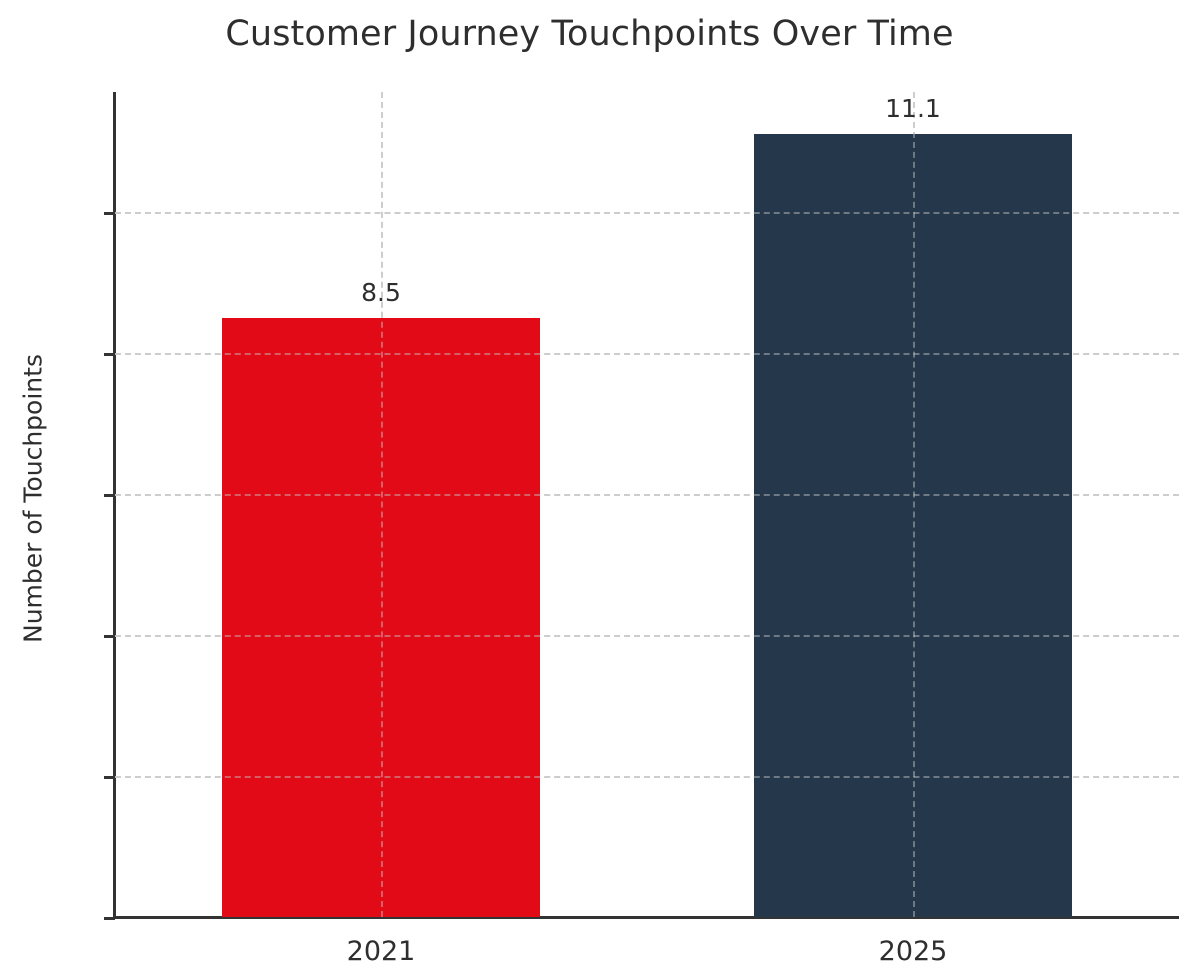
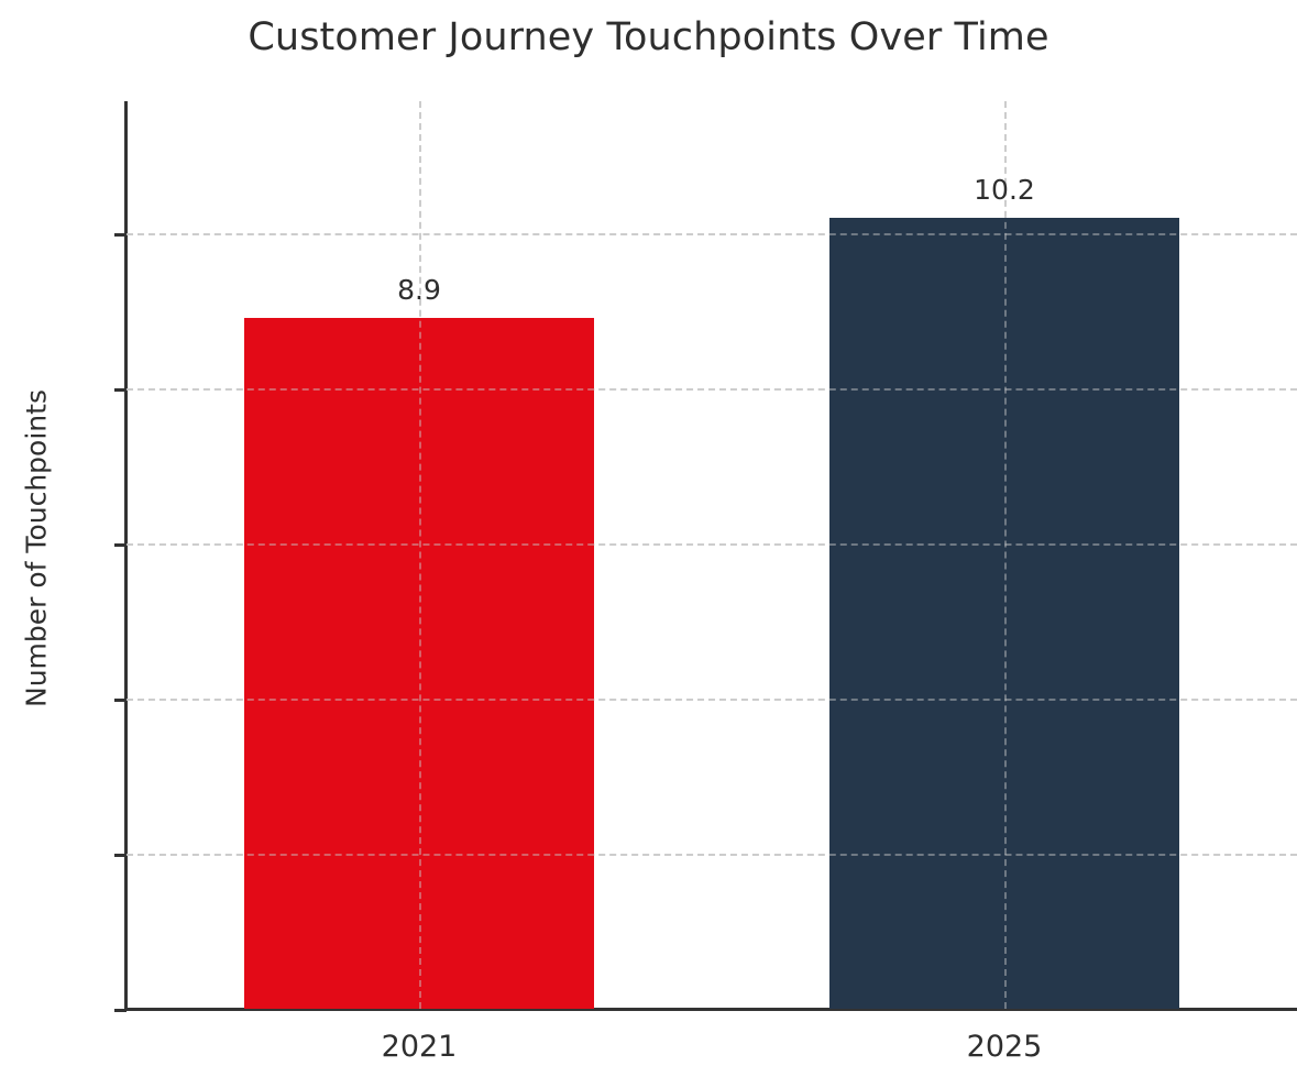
2021: 8.5 -> 8.9
2025: 11.1 -> 10.2
